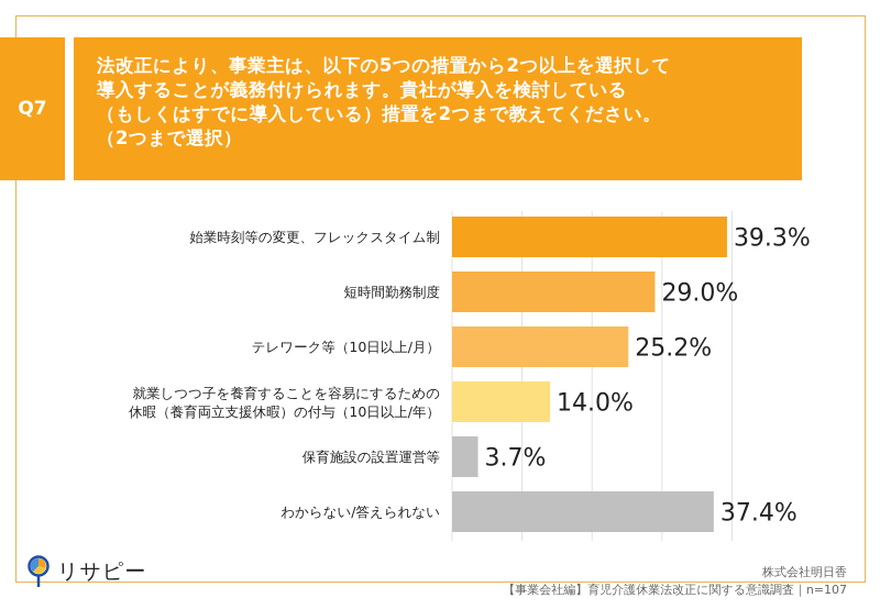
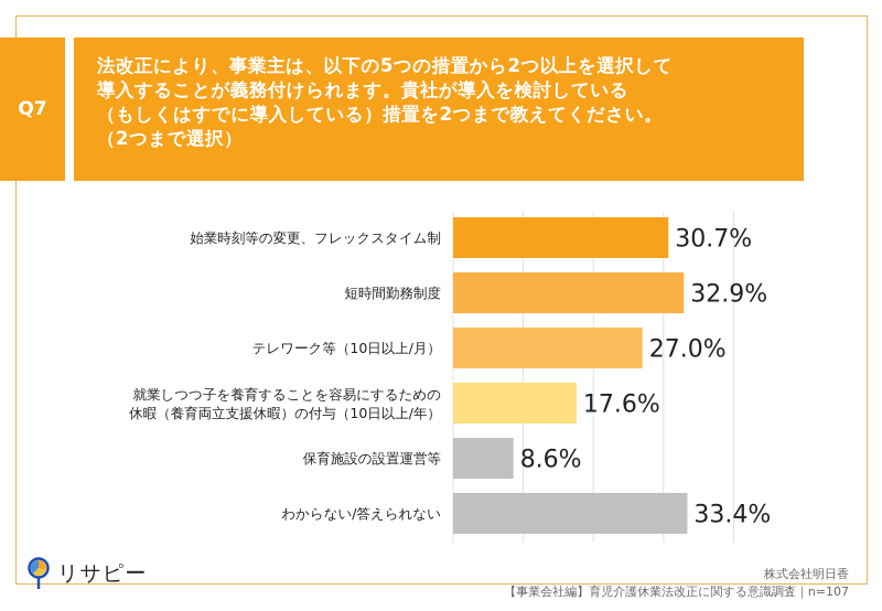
始業時刻等の変更、フレックスタイム制: 39.3% -> 30.7%
短時間勤務制度: 29.0% -> 32.9%
テレワーク等（10日以上/月）: 25.2% -> 27.0%
就業しつつ子を養育することを容易にするための 休暇（養育両立支援休暇）の付与（10日以上/年）: 14.0% -> 17.6%
保育施設の設置運営等: 3.7% -> 8.6%
わからない/答えられない: 37.4% -> 33.4%
